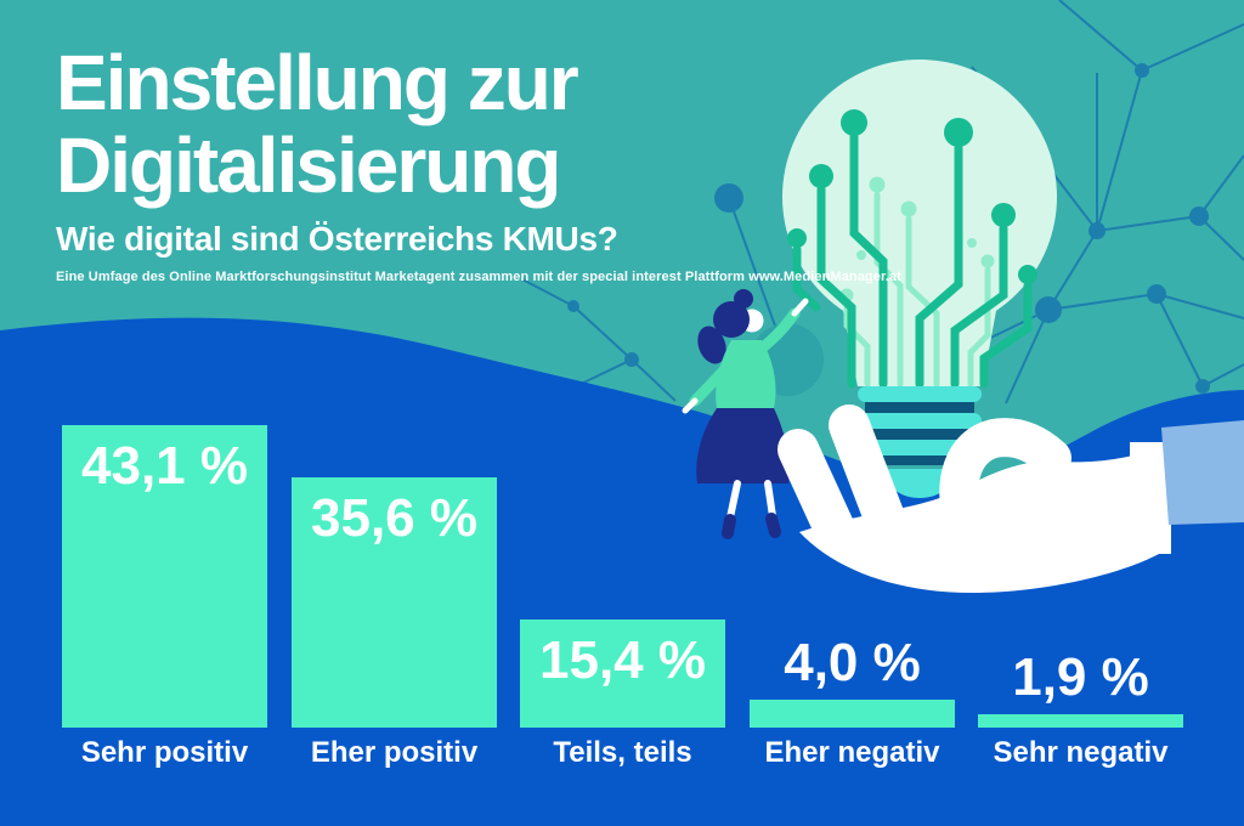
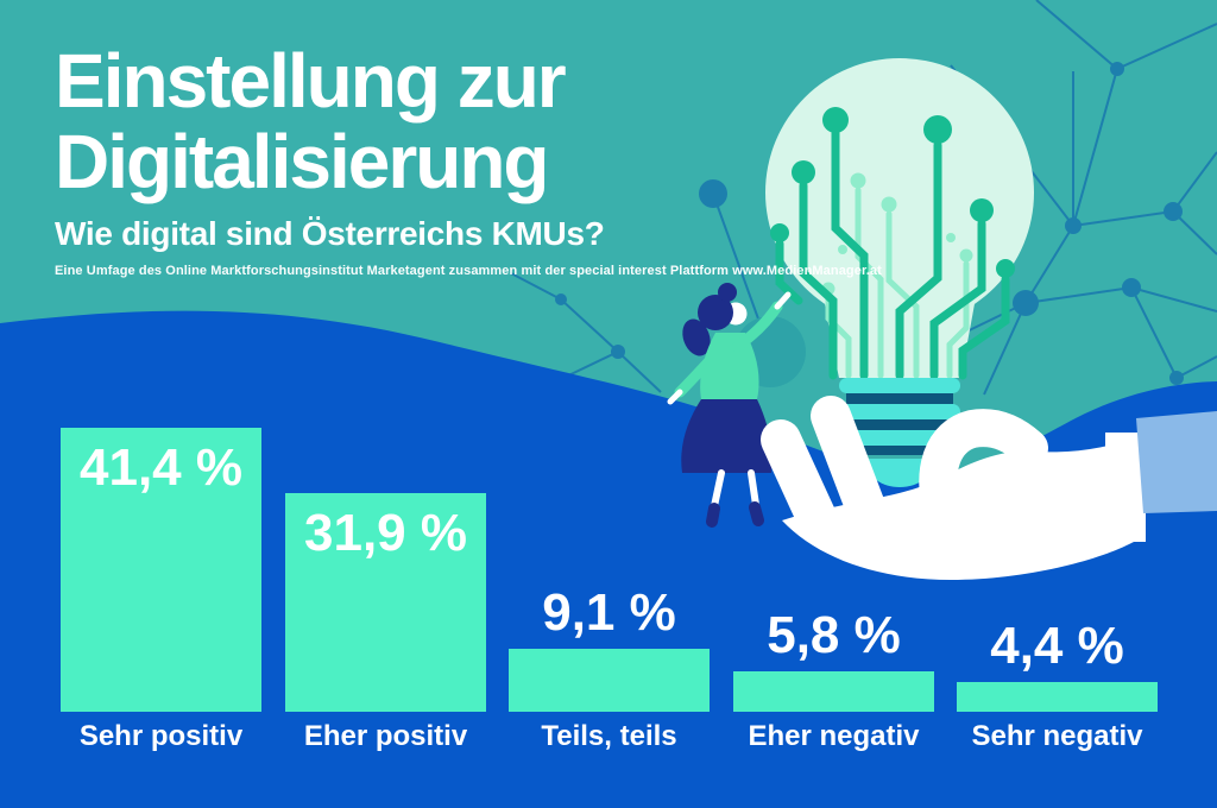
Sehr positiv: 43,1 -> 41,4
Eher positiv: 35,6 -> 31,9
Teils, teils: 15,4 -> 9,1
Eher negativ: 4,0 -> 5,8
Sehr negativ: 1,9 -> 4,4
